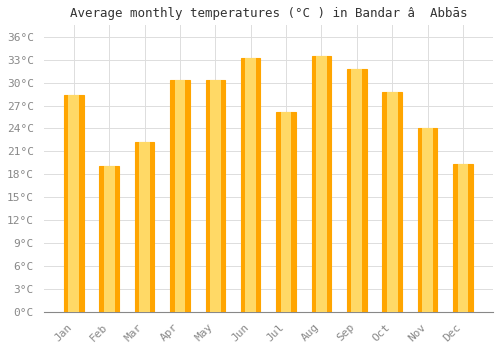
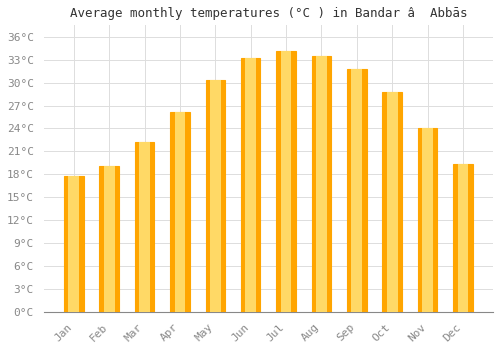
Jan: 28.4°C -> 17.8°C
Apr: 30.4°C -> 26.1°C
Jul: 26.2°C -> 34.2°C
